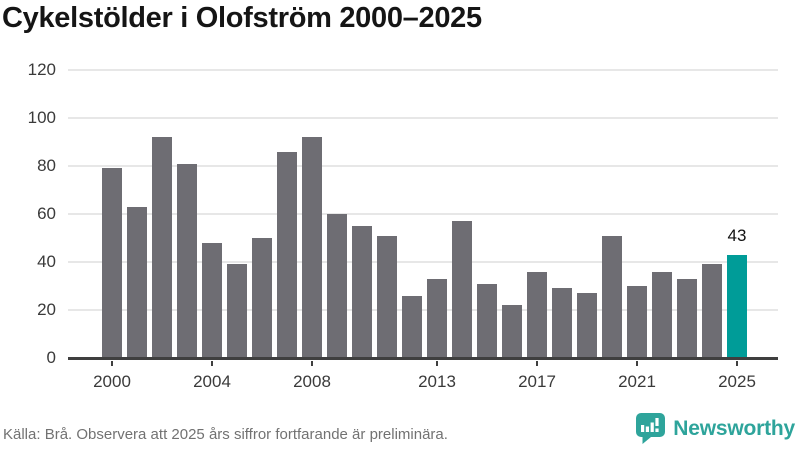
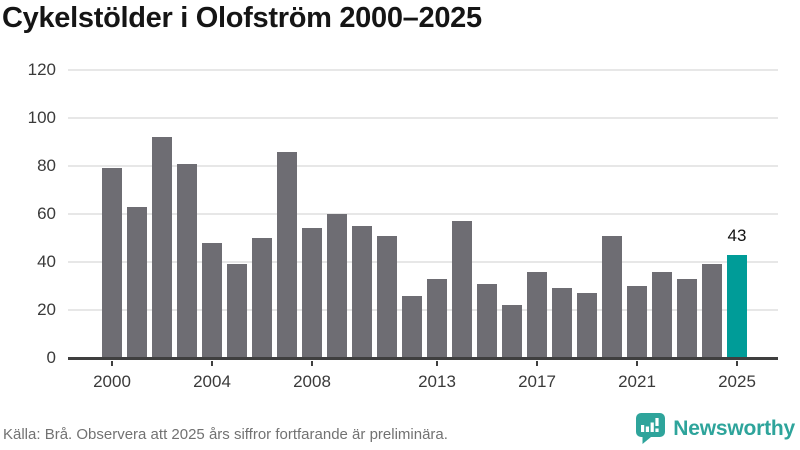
2008: 92 -> 54
